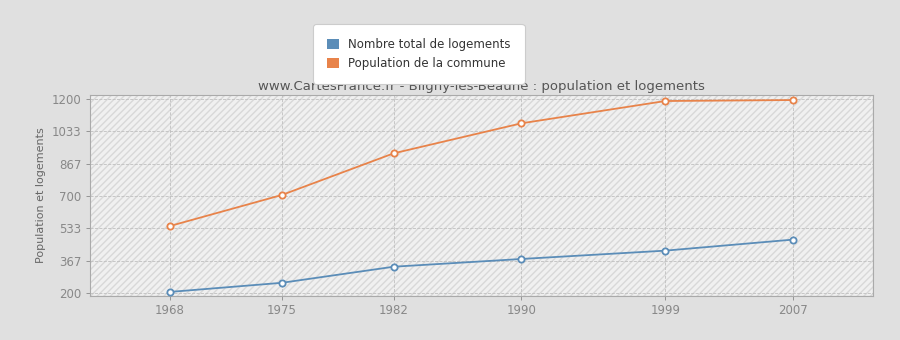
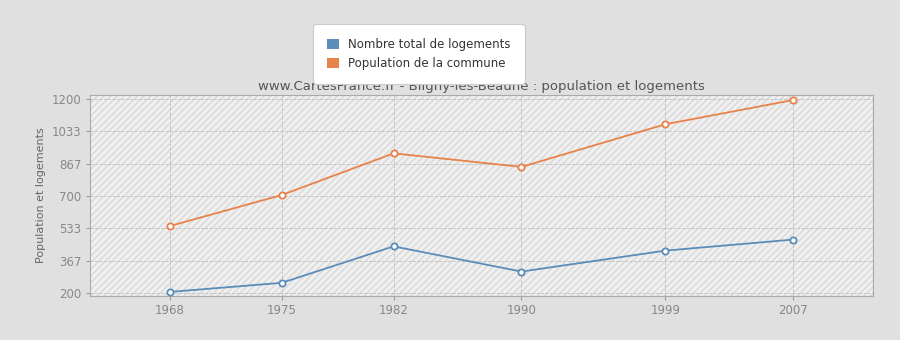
Nombre total de logements/1982: 340 -> 440
Nombre total de logements/1990: 380 -> 310
Population de la commune/1990: 1080 -> 850
Population de la commune/1999: 1190 -> 1070
